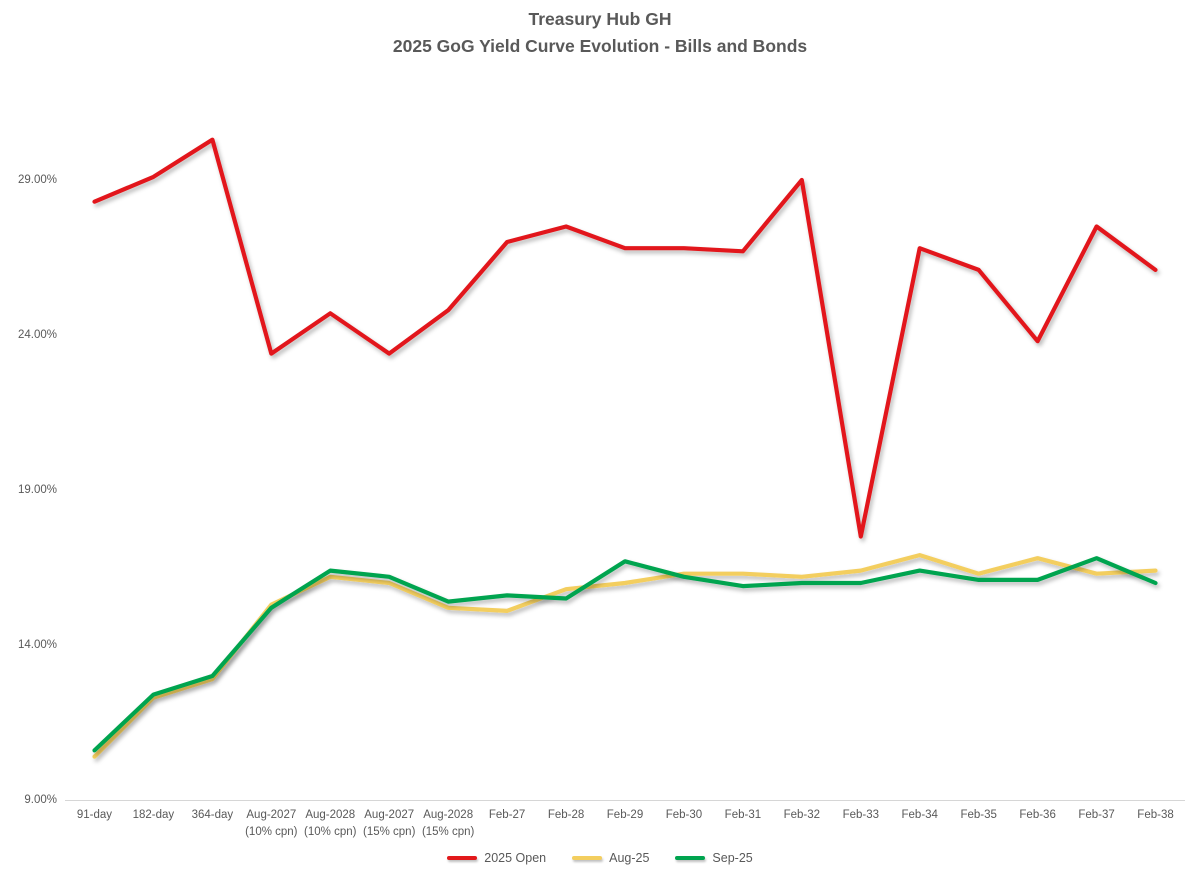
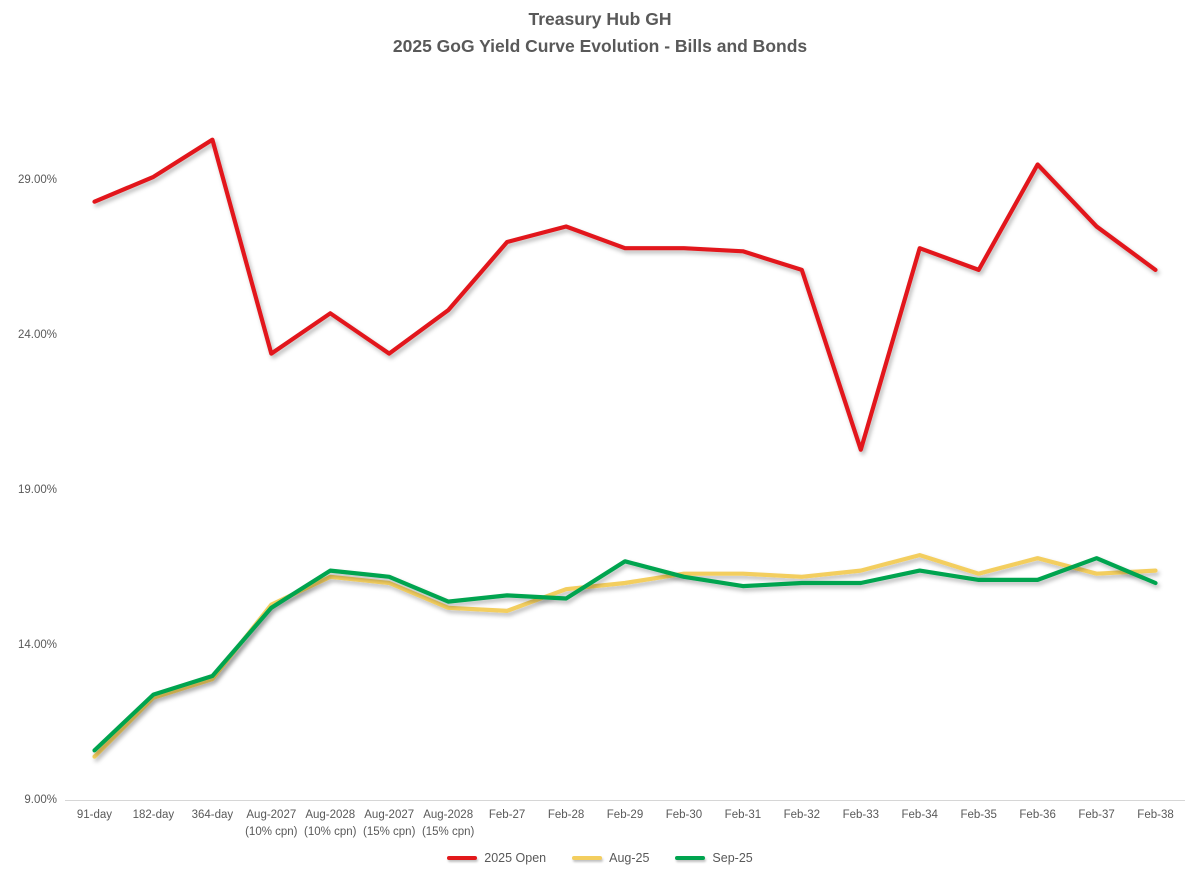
2025 Open/Feb-32: 29.0% -> 26.1%
2025 Open/Feb-33: 17.5% -> 20.3%
2025 Open/Feb-36: 23.8% -> 29.5%
